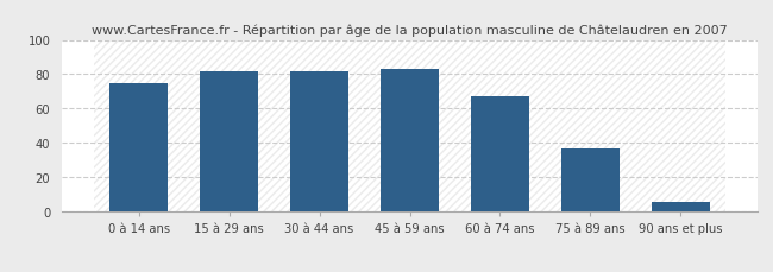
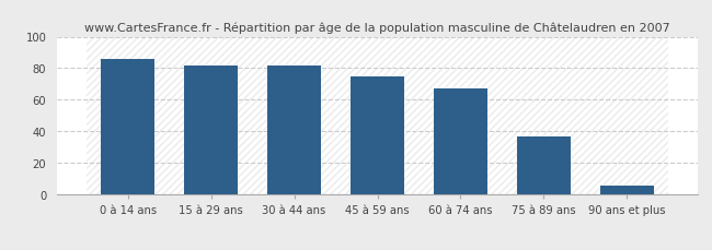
0 à 14 ans: 75 -> 86
45 à 59 ans: 83 -> 75
